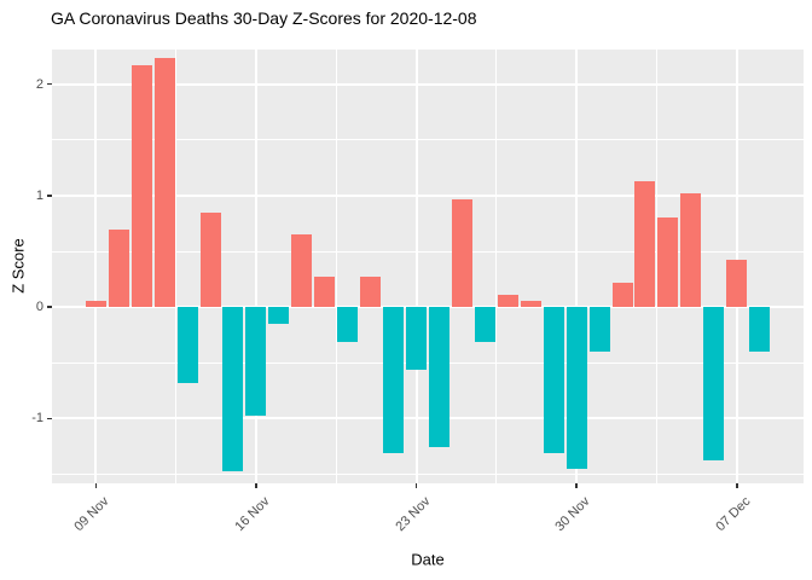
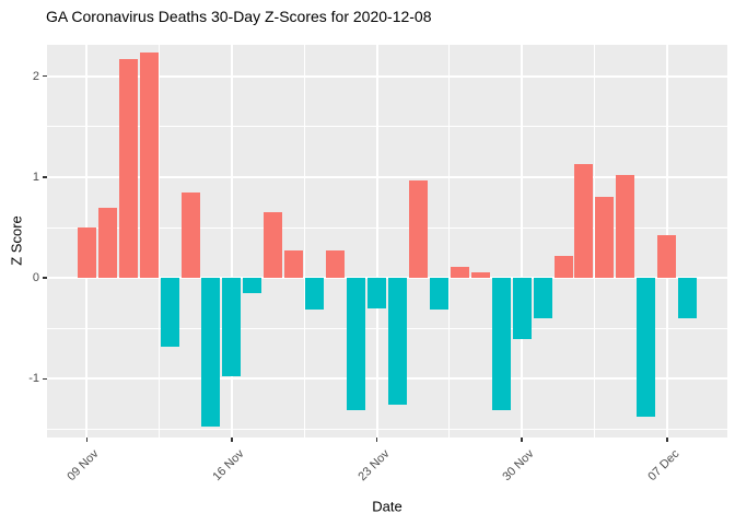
09 Nov: 0.1 -> 0.5
23 Nov: -0.6 -> -0.3
30 Nov: -1.4 -> -0.6
